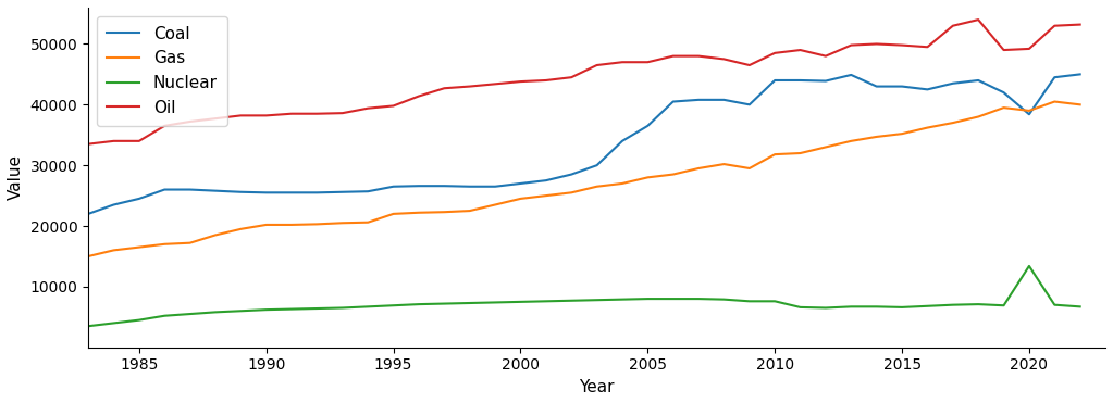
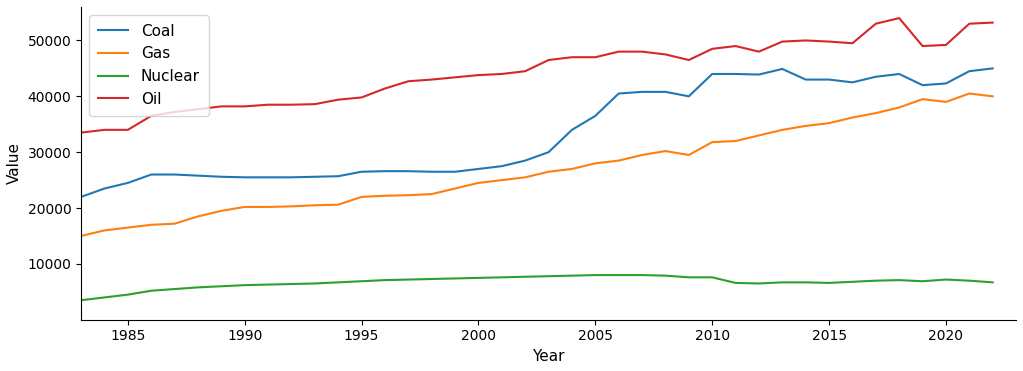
Coal/2020: 38400 -> 42300
Nuclear/2020: 13400 -> 7200
